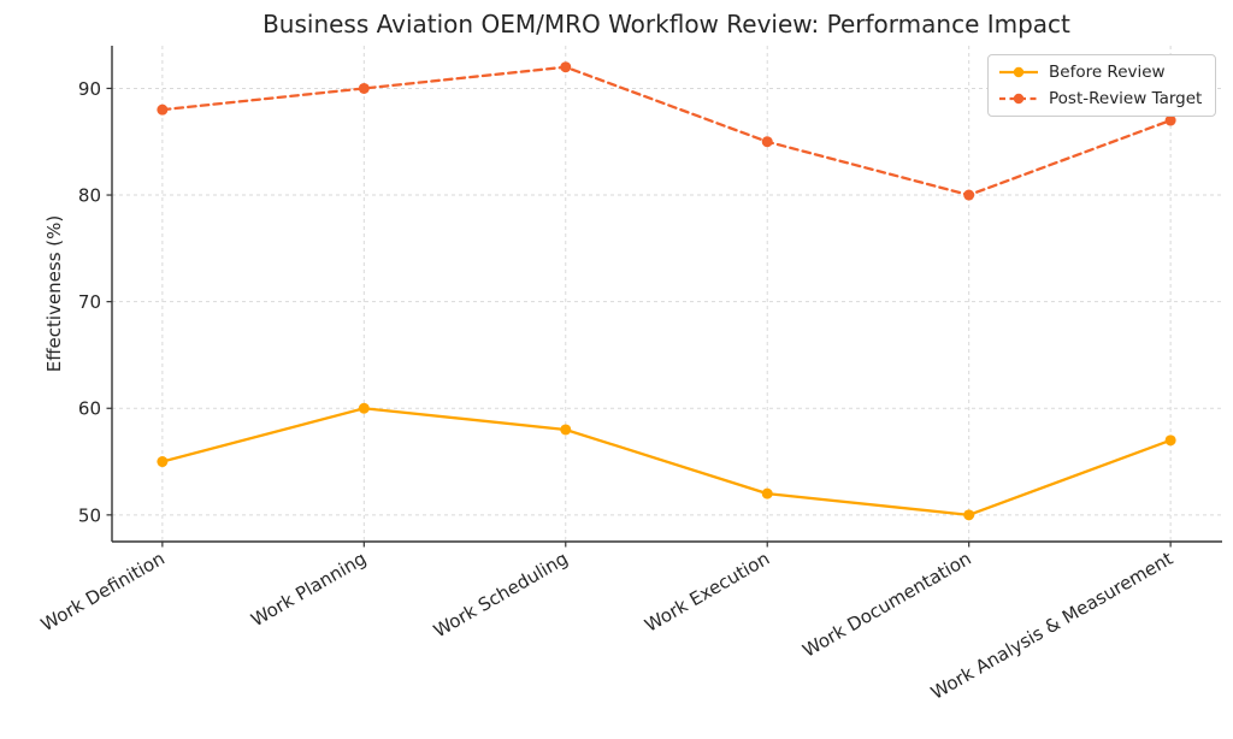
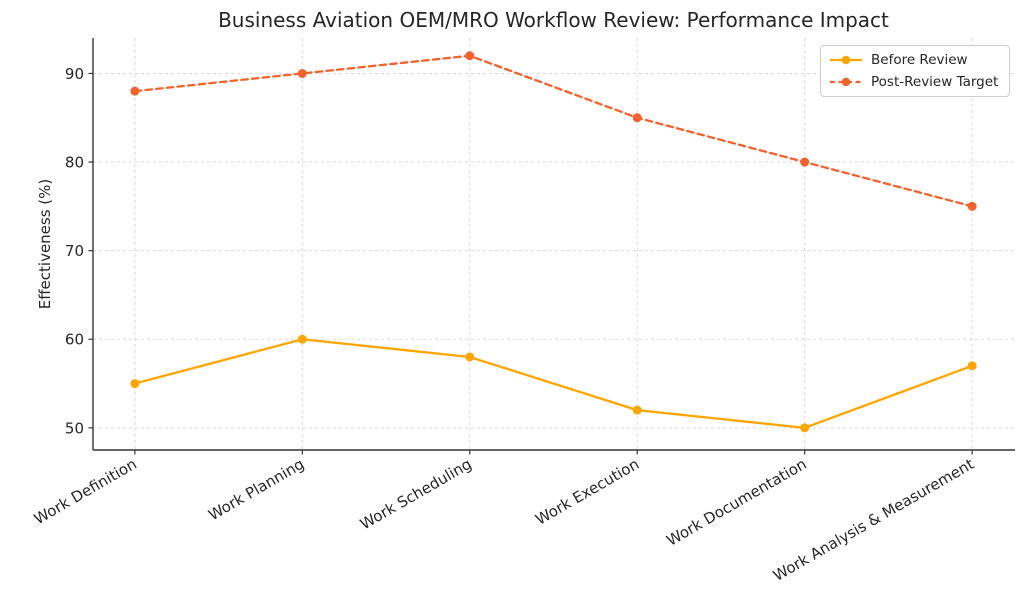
Post-Review Target/Work Analysis & Measurement: 87 -> 75
